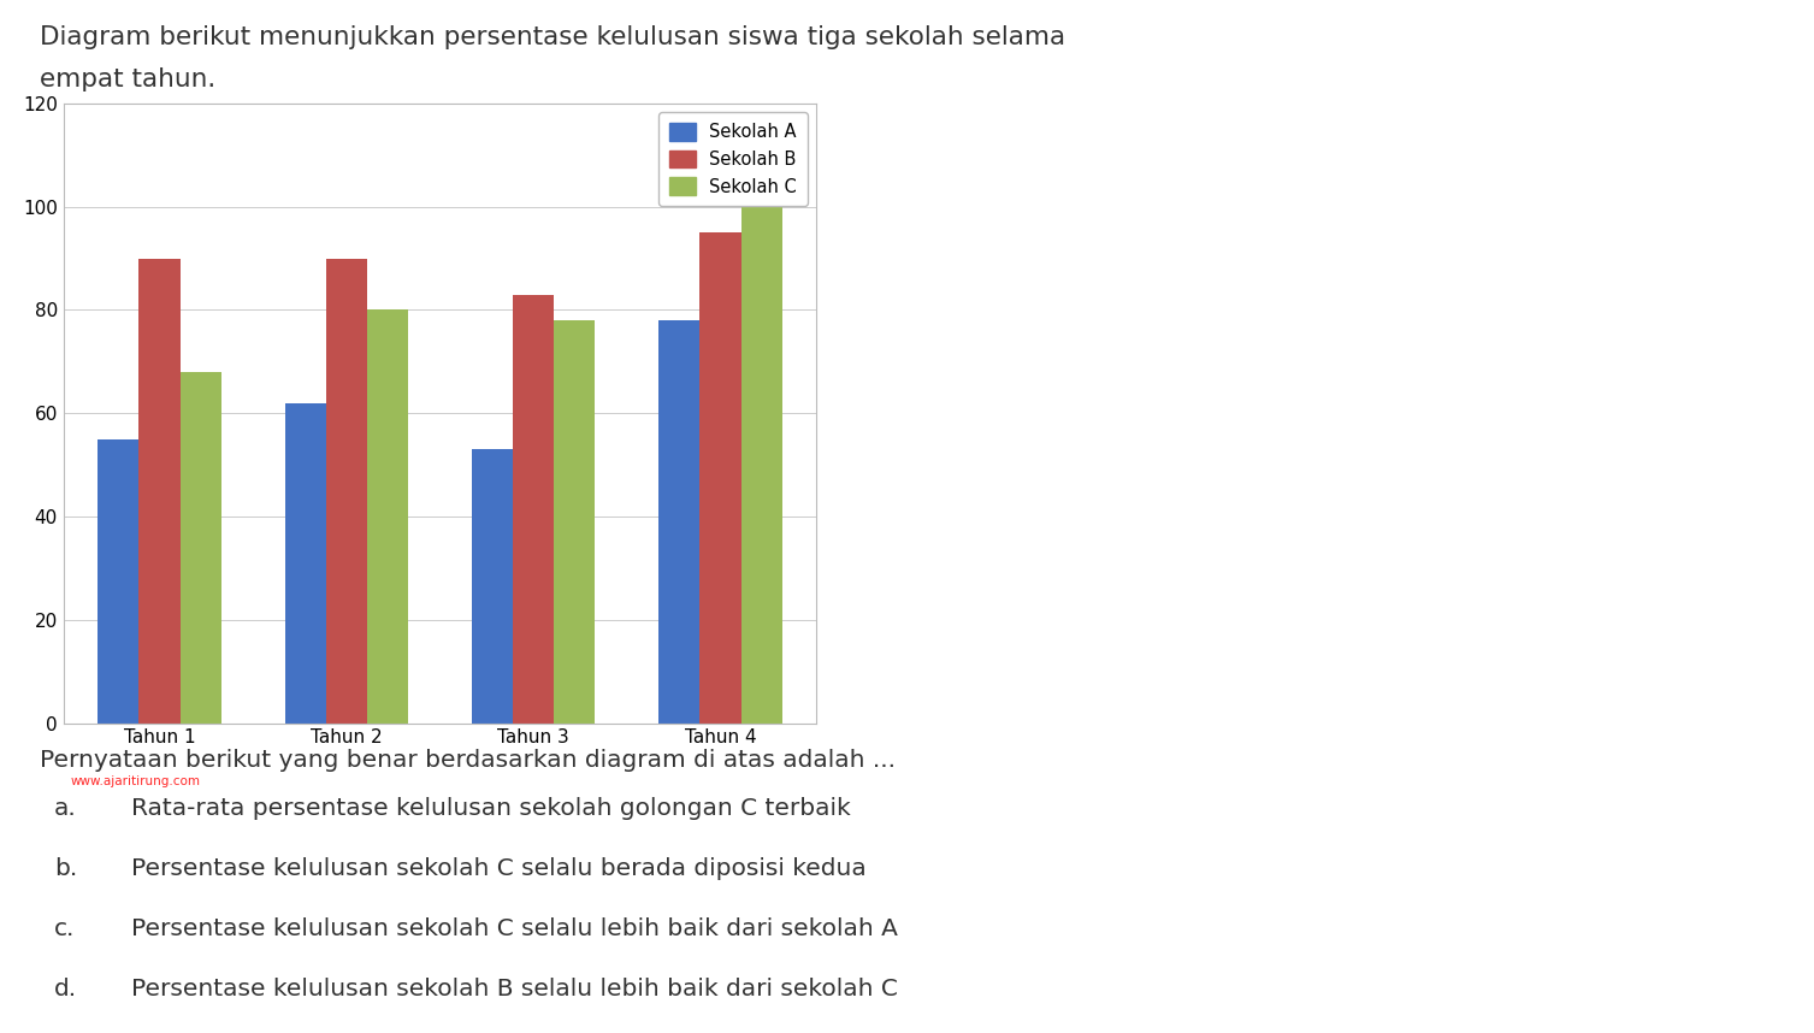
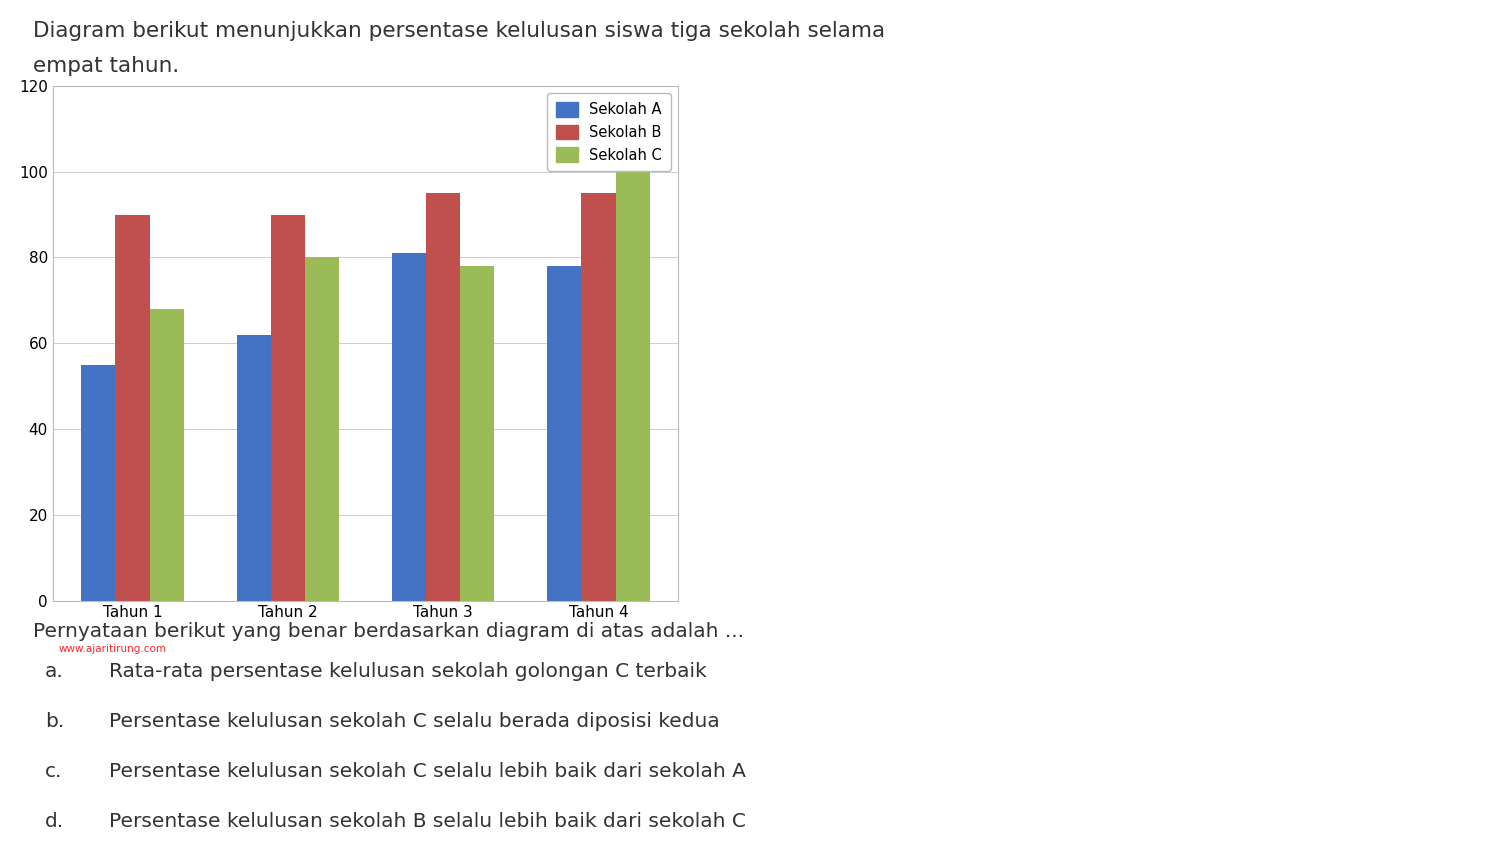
Sekolah A/Tahun 3: 53 -> 81
Sekolah B/Tahun 3: 83 -> 95
